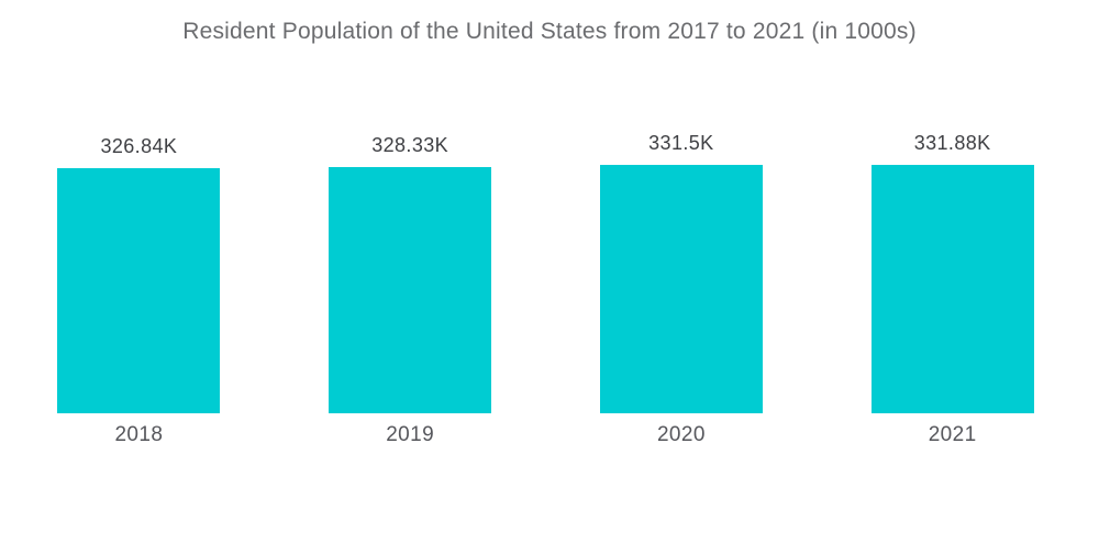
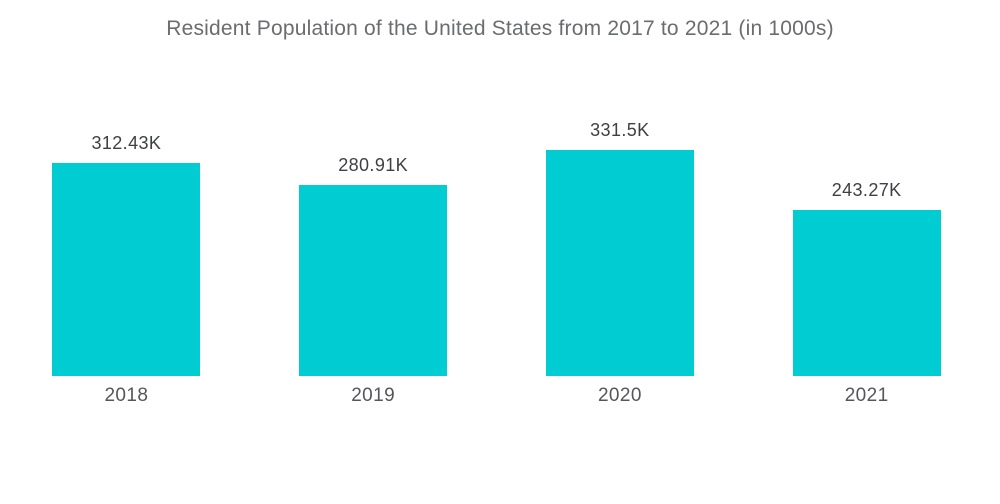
2018: 326.84K -> 312.43K
2019: 328.33K -> 280.91K
2021: 331.88K -> 243.27K
